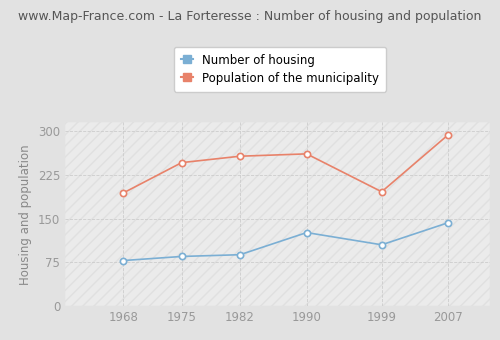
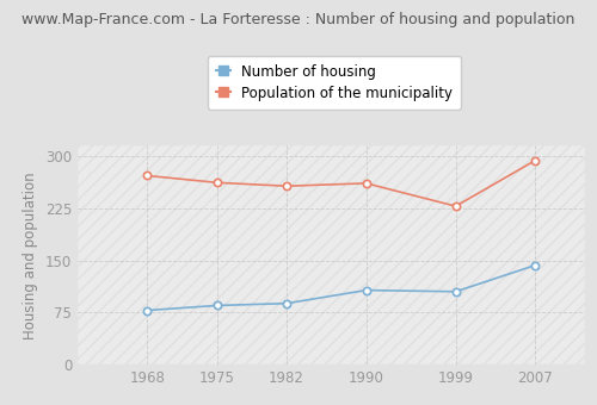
Population of the municipality/1968: 194 -> 272
Population of the municipality/1975: 246 -> 262
Number of housing/1990: 126 -> 107
Population of the municipality/1999: 196 -> 228
